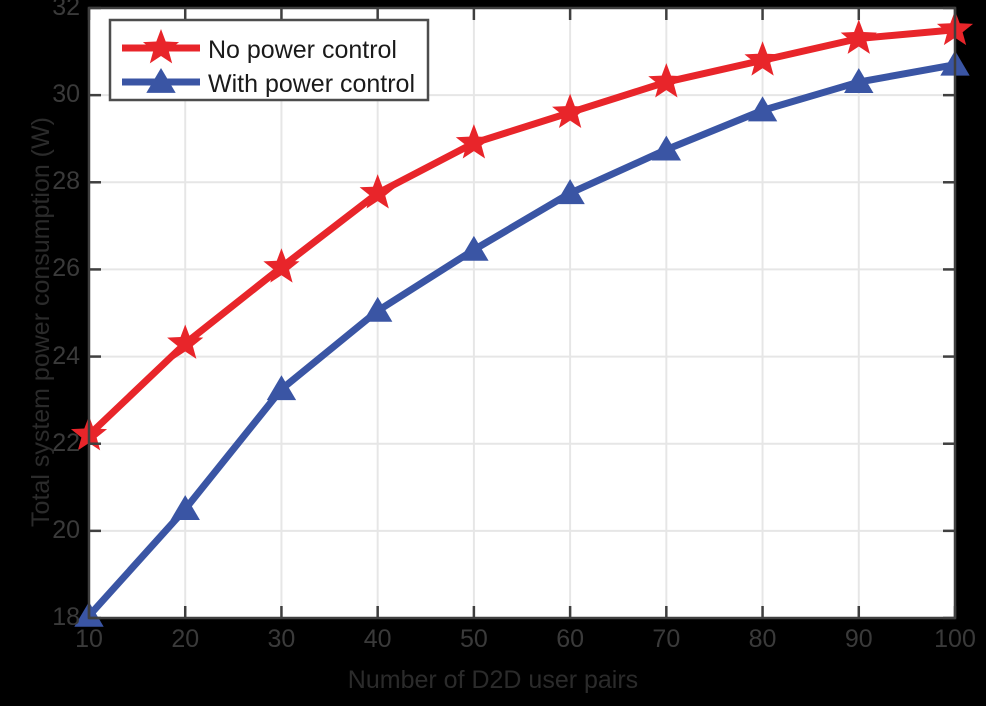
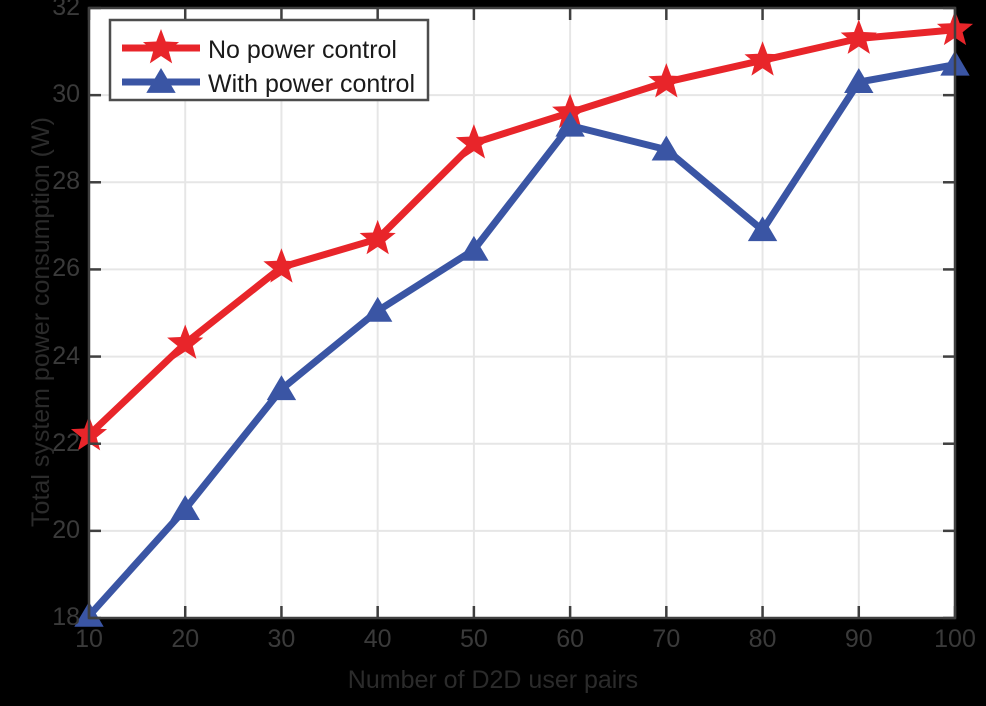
No power control/40: 27.8 -> 26.7
With power control/60: 27.8 -> 29.3
With power control/80: 29.6 -> 26.9
